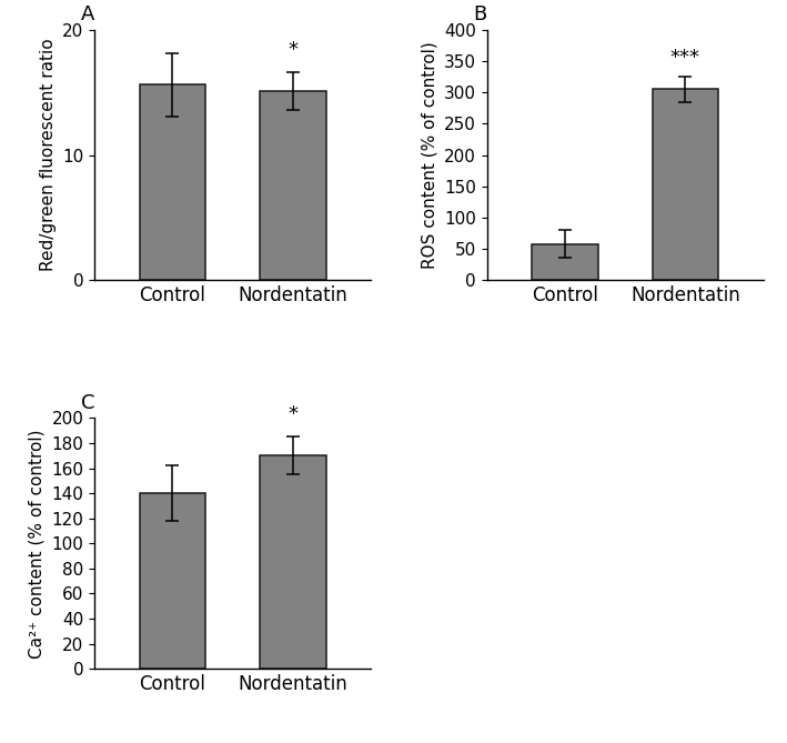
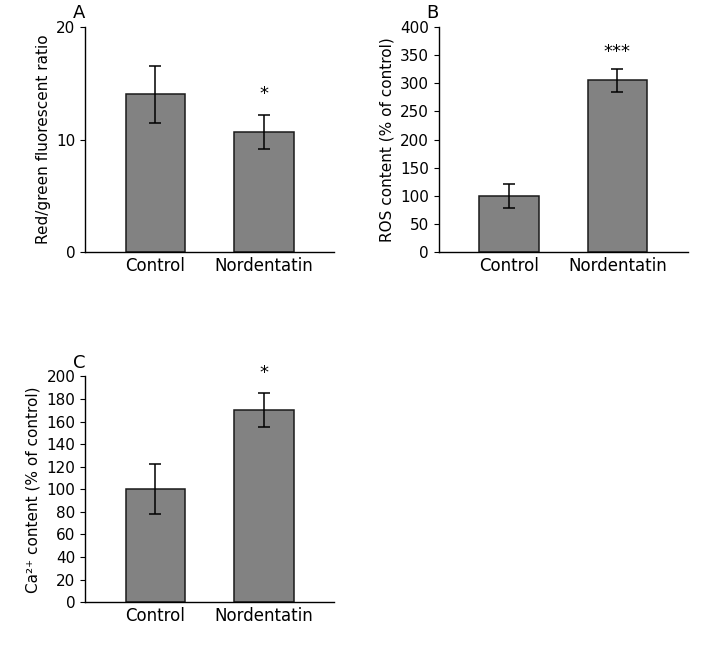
A/Control: 15.6 -> 14.0
A/Nordentatin: 15.1 -> 10.7
B/Control: 58 -> 100
C/Control: 140 -> 100
